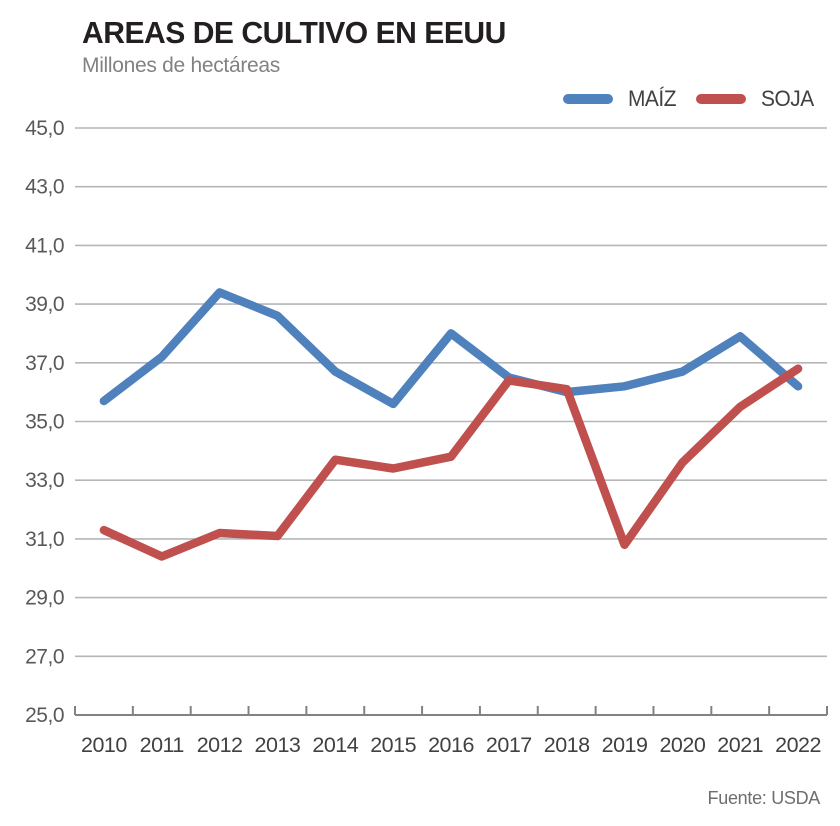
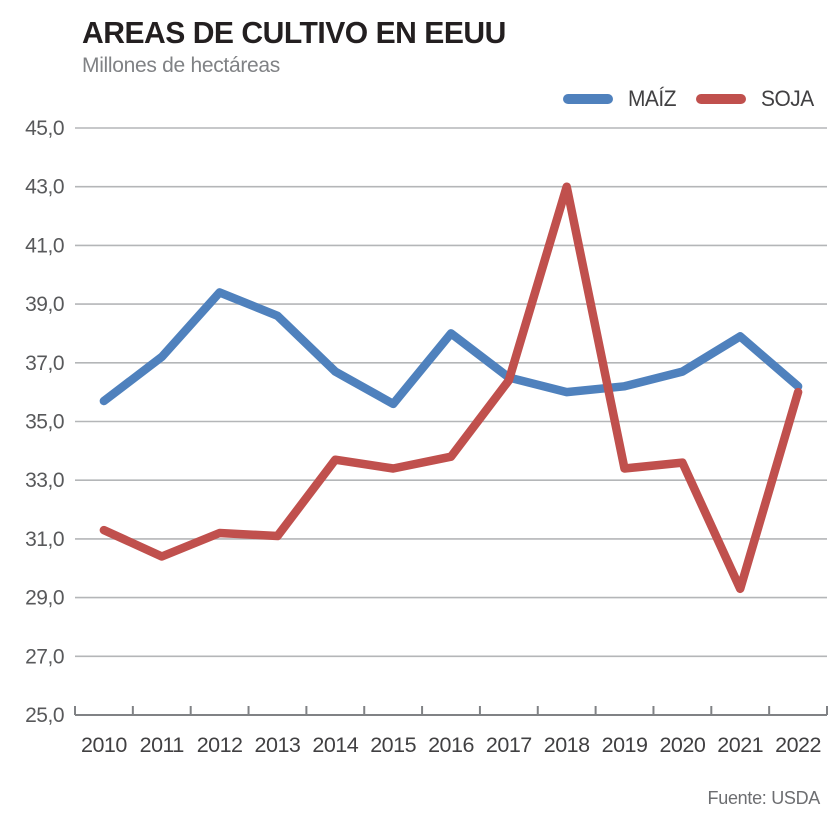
SOJA/2018: 36,1 -> 43,0
SOJA/2019: 30,8 -> 33,4
SOJA/2021: 35,5 -> 29,3
SOJA/2022: 36,8 -> 36,0
